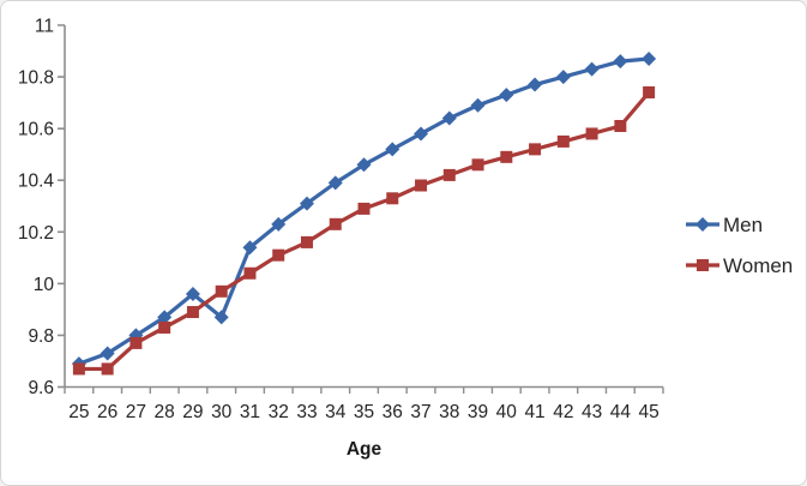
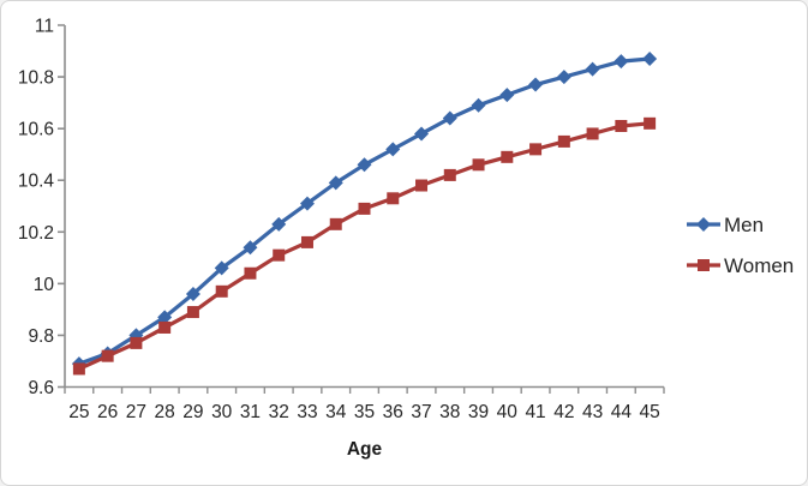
Women/26: 9.67 -> 9.72
Men/30: 9.87 -> 10.06
Women/45: 10.74 -> 10.62
